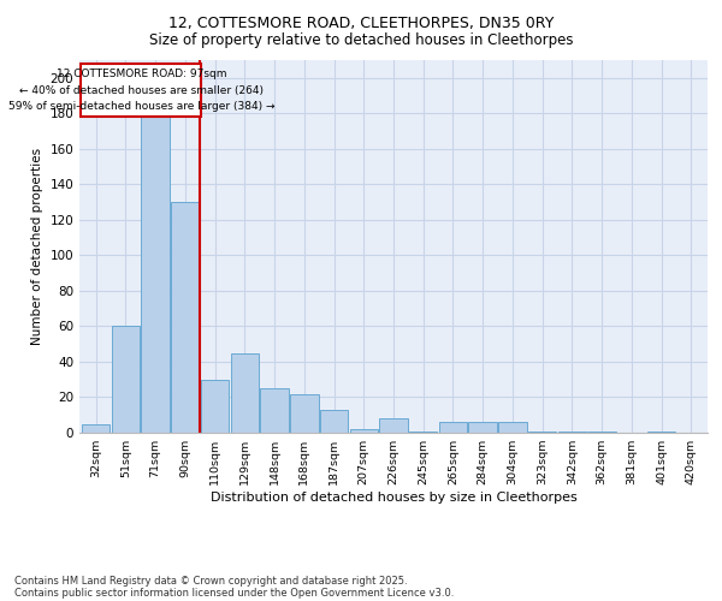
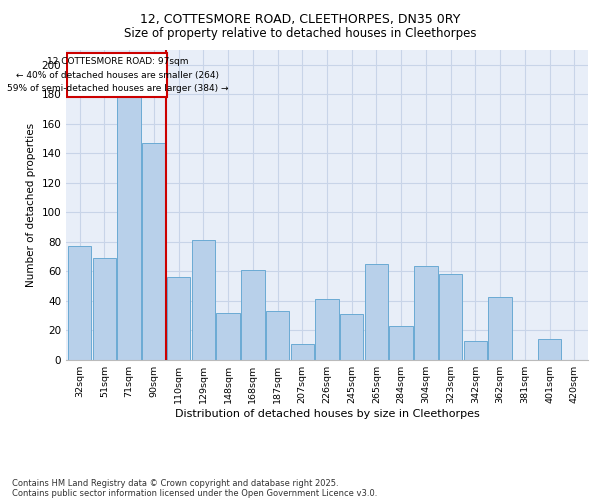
32sqm: 5 -> 77
51sqm: 60 -> 69
90sqm: 130 -> 147
110sqm: 30 -> 56
129sqm: 45 -> 81
148sqm: 25 -> 32
168sqm: 22 -> 61
187sqm: 13 -> 33
207sqm: 2 -> 11
226sqm: 8 -> 41
245sqm: 1 -> 31
265sqm: 6 -> 65
284sqm: 6 -> 23
304sqm: 6 -> 64
323sqm: 1 -> 58
342sqm: 1 -> 13
362sqm: 1 -> 43
401sqm: 1 -> 14
